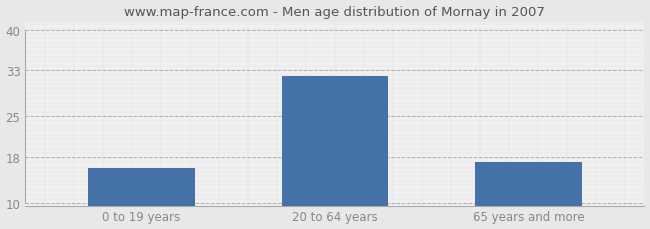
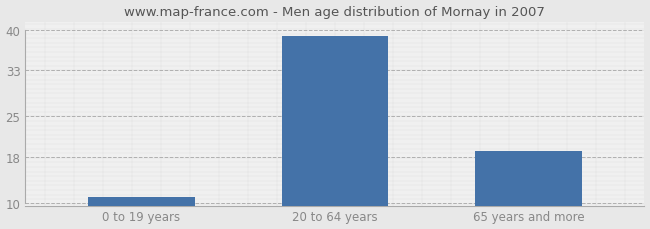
0 to 19 years: 16 -> 11
20 to 64 years: 32 -> 39
65 years and more: 17 -> 19
